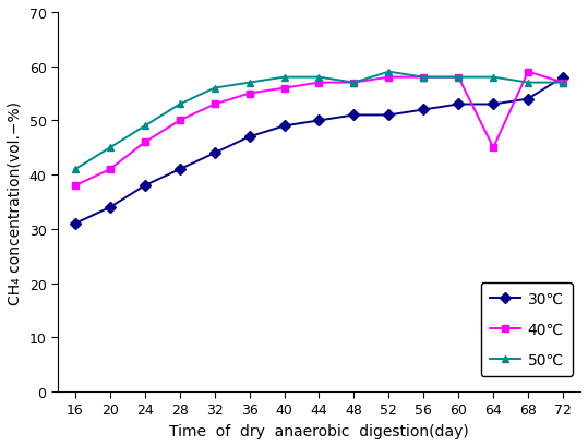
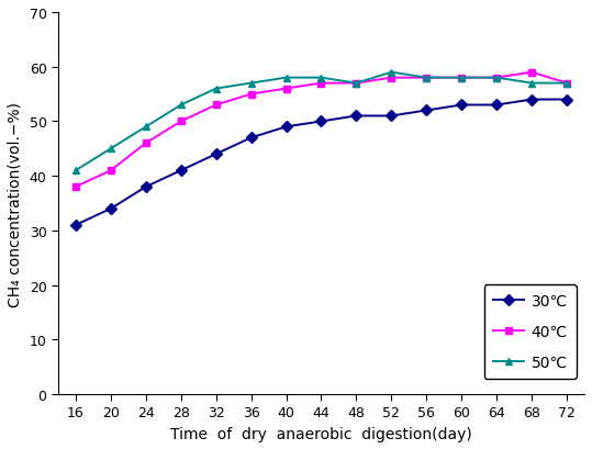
40℃/64: 45 -> 58
30℃/72: 58 -> 54
